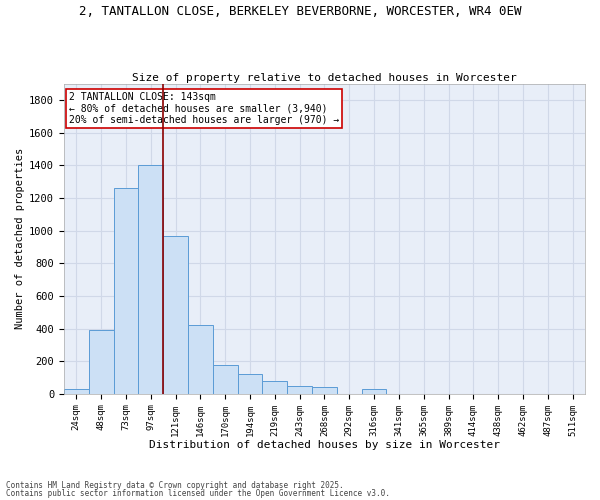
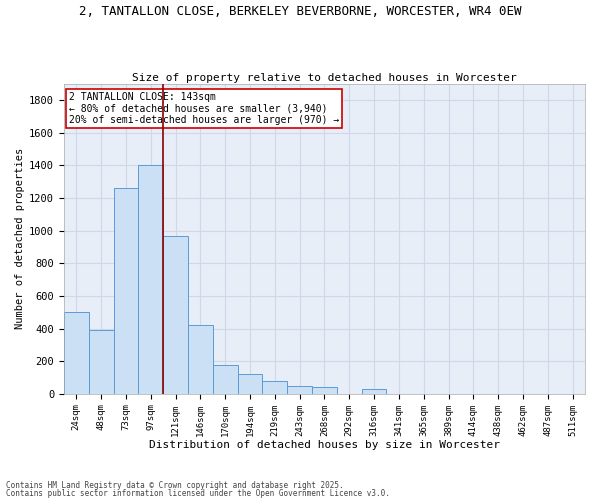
24sqm: 30 -> 500
